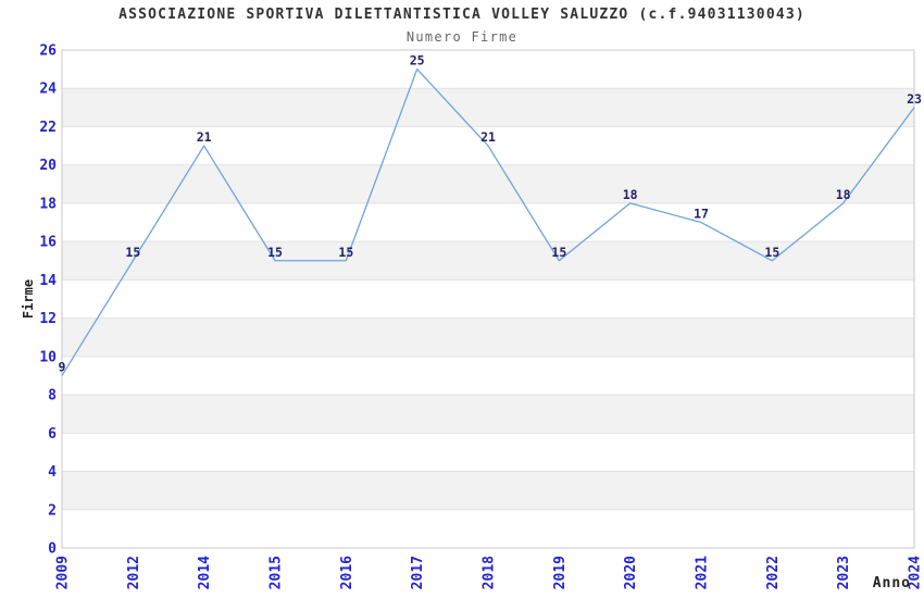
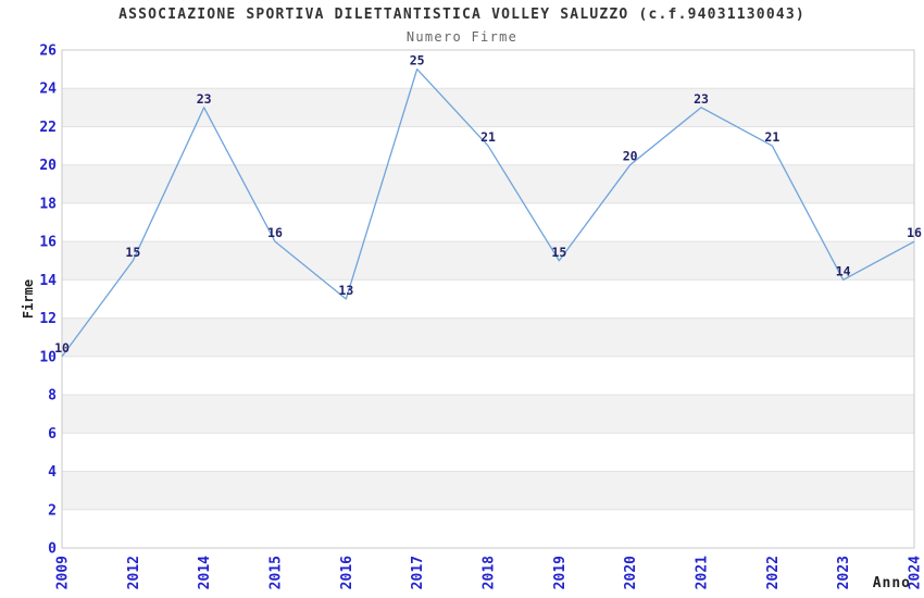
2009: 9 -> 10
2014: 21 -> 23
2015: 15 -> 16
2016: 15 -> 13
2020: 18 -> 20
2021: 17 -> 23
2022: 15 -> 21
2023: 18 -> 14
2024: 23 -> 16
